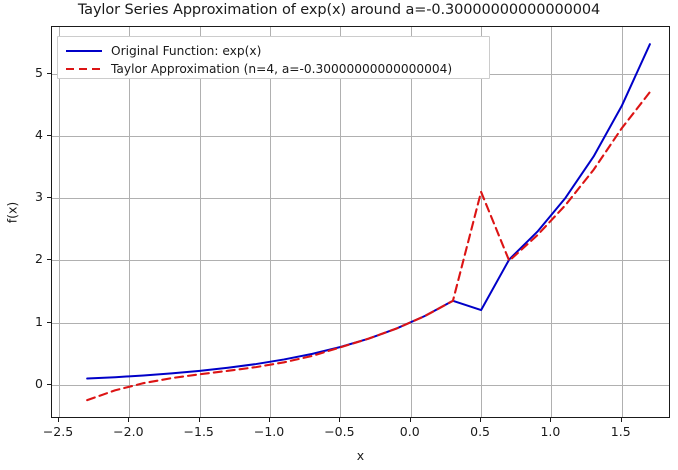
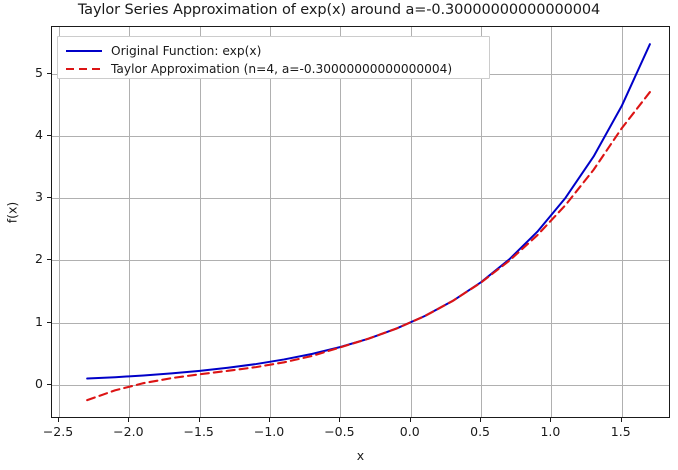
Original Function: exp(x)/0.5: 1,2 -> 1,6
Taylor Approximation (n=4, a=-0.30000000000000004)/0.5: 3,1 -> 1,6
